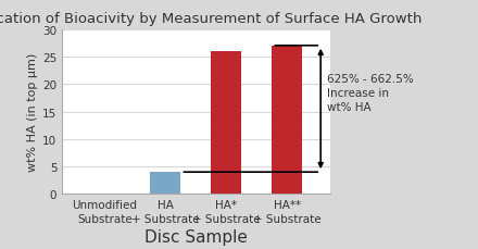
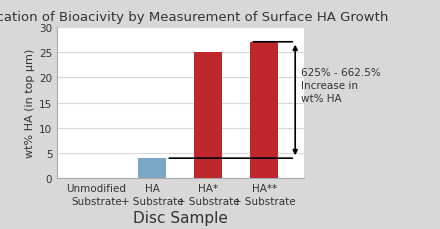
HA* + Substrate: 26 -> 25
